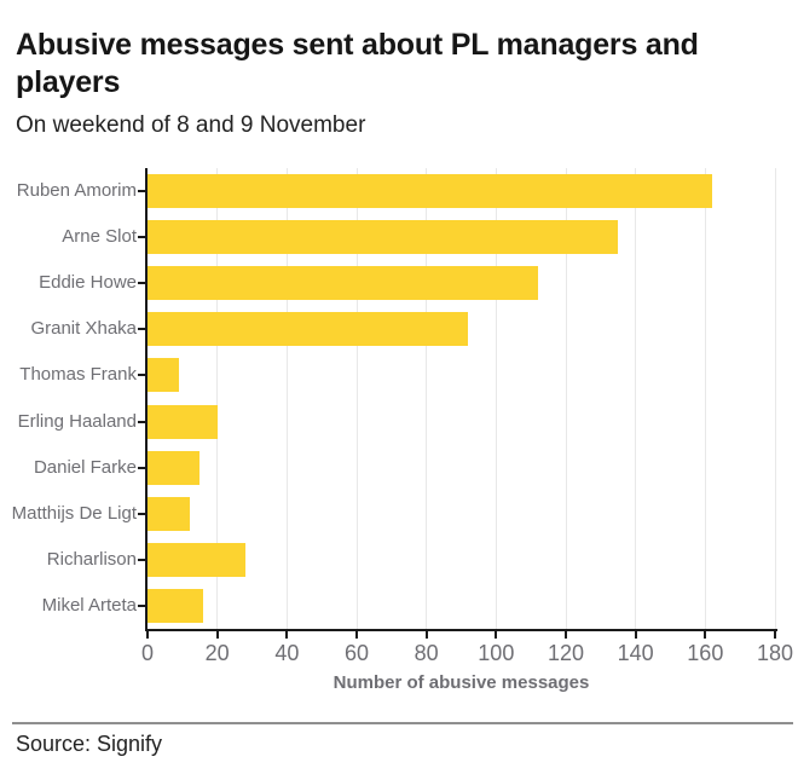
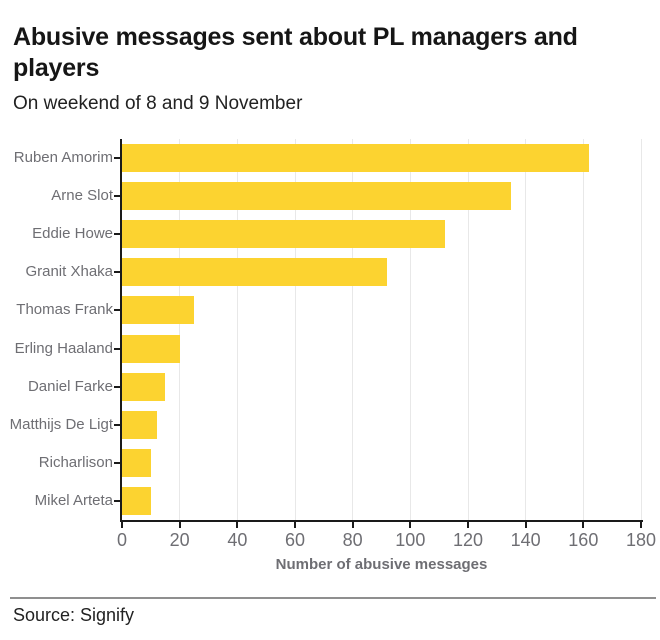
Thomas Frank: 9 -> 25
Richarlison: 28 -> 10
Mikel Arteta: 16 -> 10
